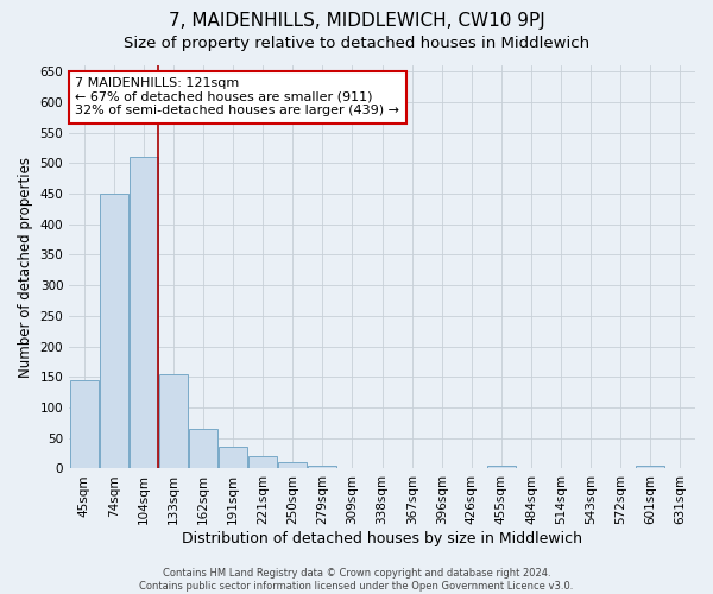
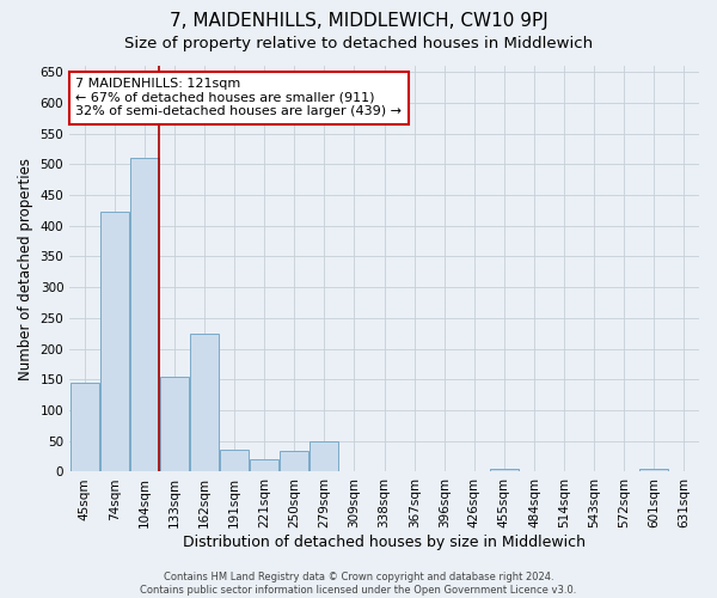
74sqm: 450 -> 422
162sqm: 65 -> 224
250sqm: 10 -> 34
279sqm: 5 -> 50
